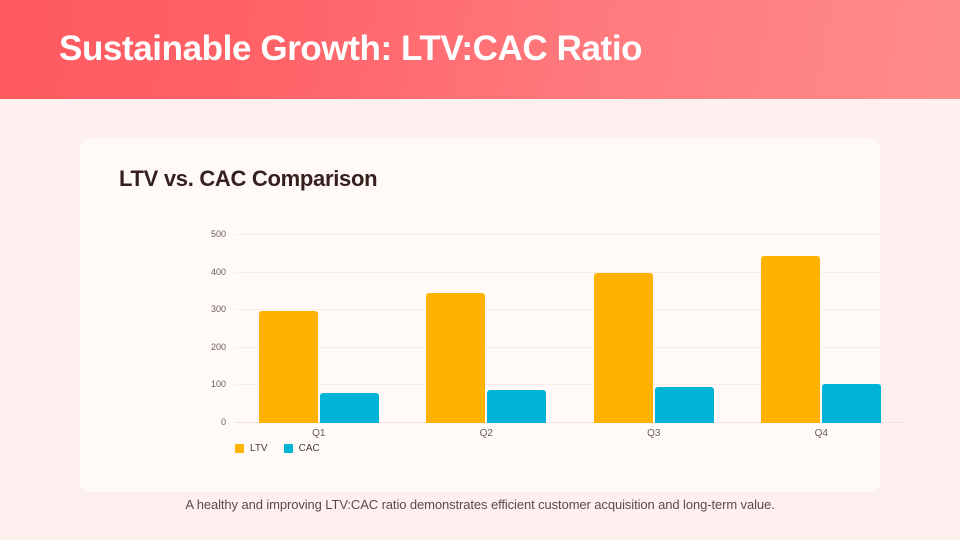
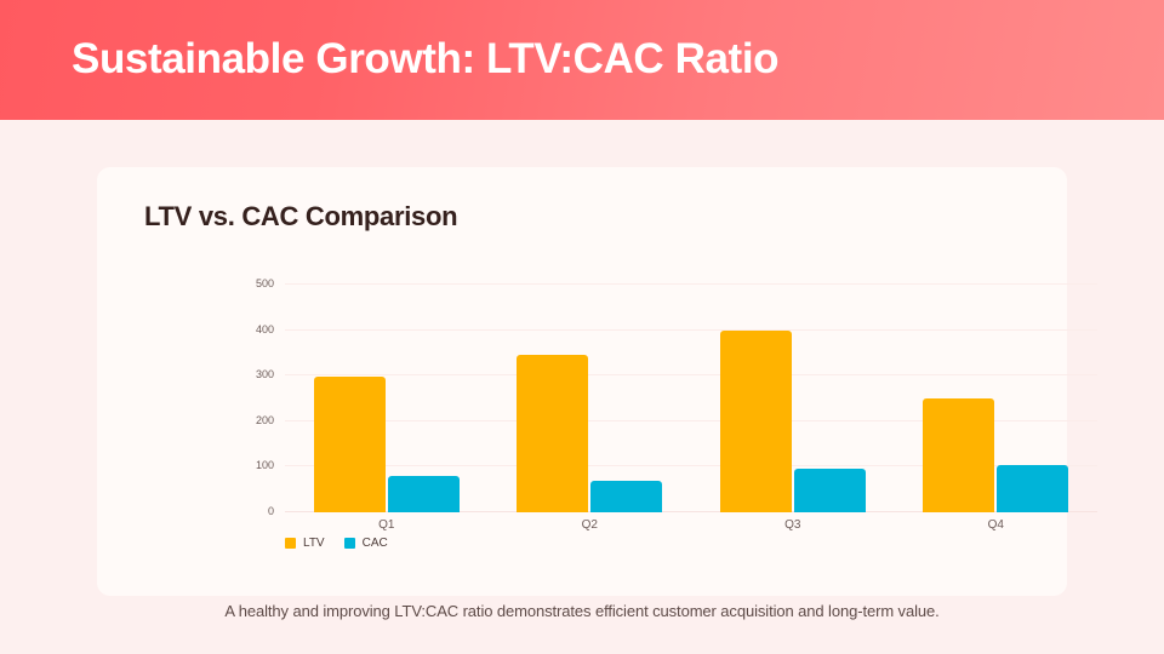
CAC/Q2: 90 -> 70
LTV/Q4: 440 -> 250
